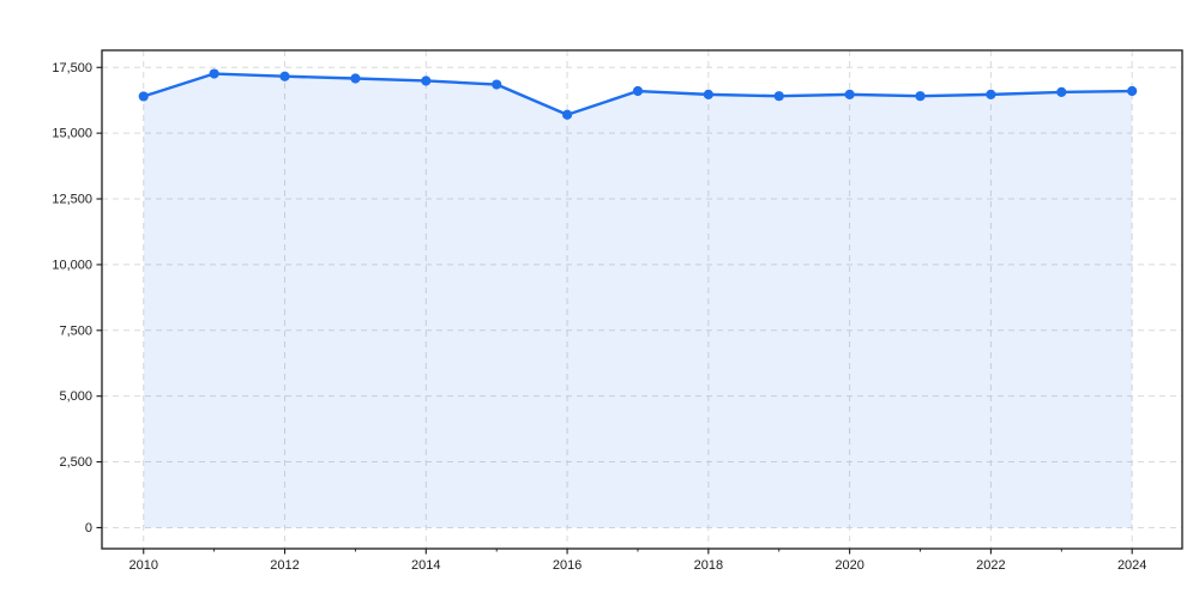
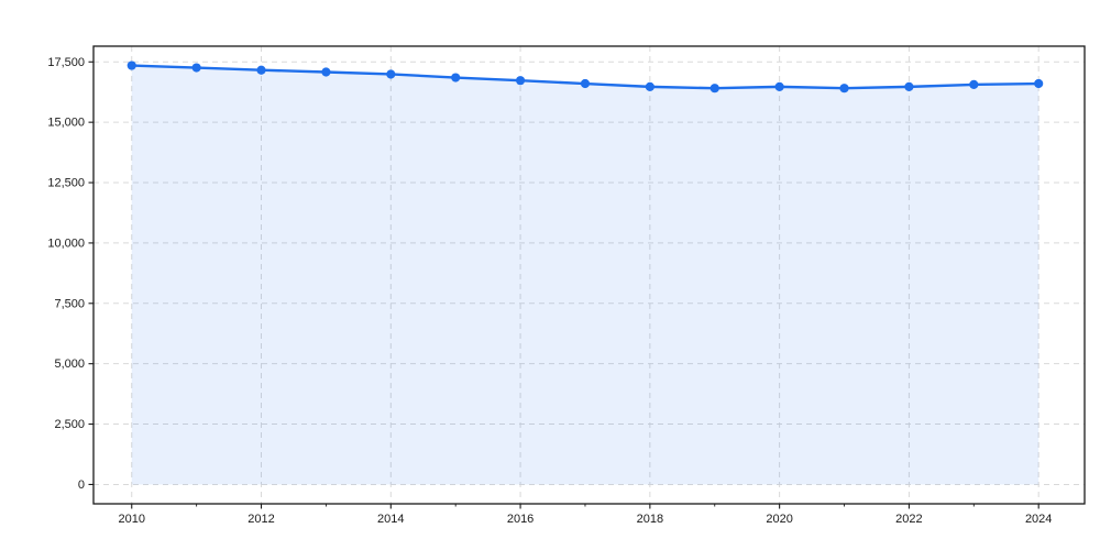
2010: 16400 -> 17400
2016: 15700 -> 16700
